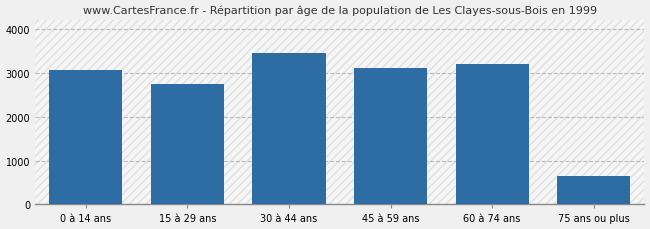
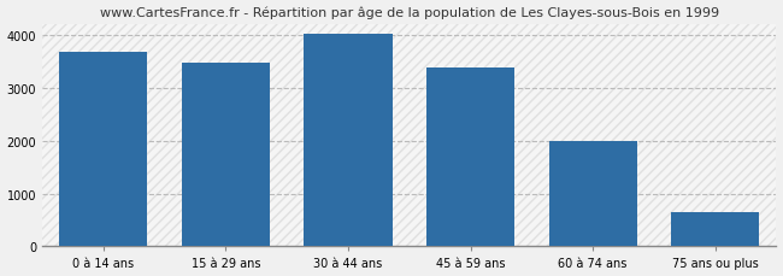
0 à 14 ans: 3050 -> 3670
15 à 29 ans: 2750 -> 3470
30 à 44 ans: 3450 -> 4020
45 à 59 ans: 3100 -> 3380
60 à 74 ans: 3200 -> 2000
